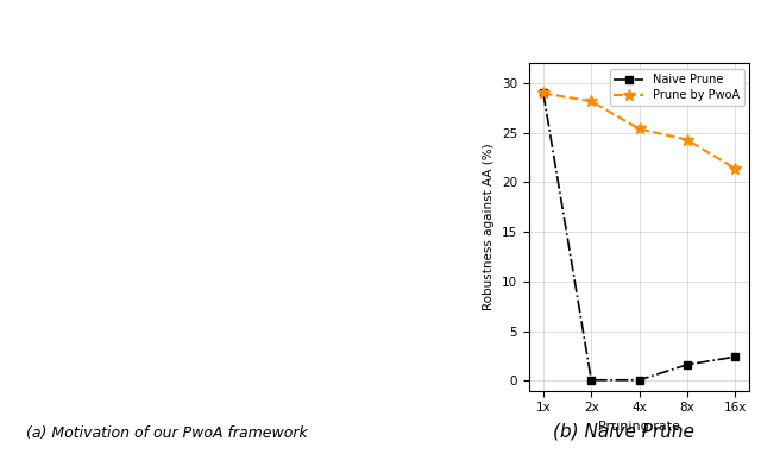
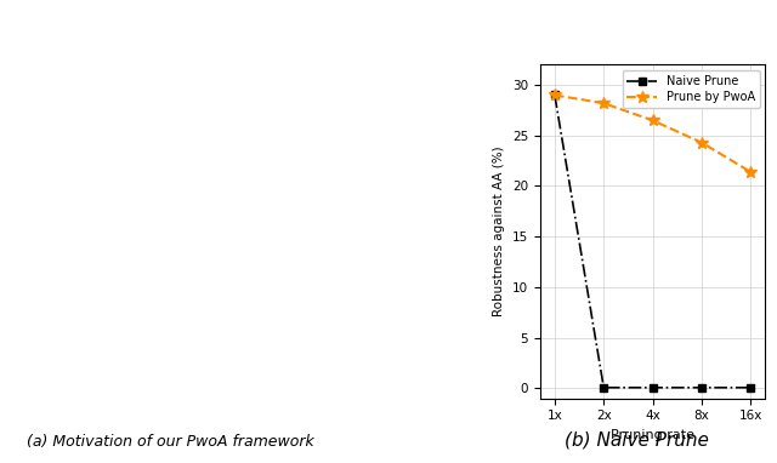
Prune by PwoA/4x: 25.4 -> 26.5
Naive Prune/8x: 1.6 -> 0.1
Naive Prune/16x: 2.4 -> 0.1
